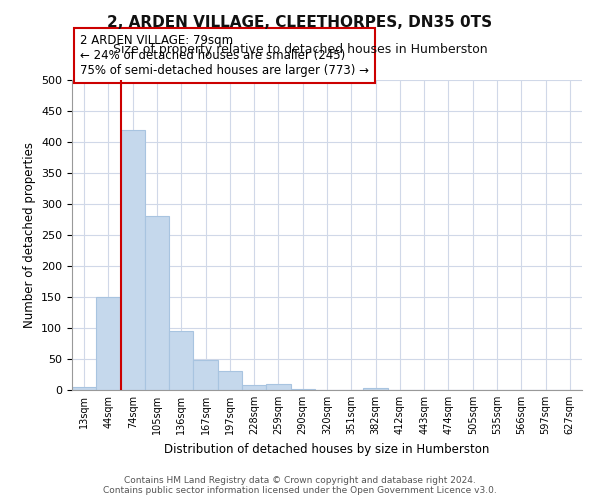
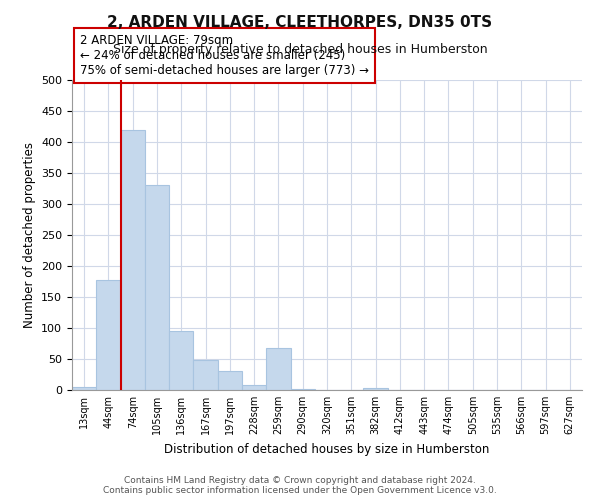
44sqm: 150 -> 178
105sqm: 280 -> 330
259sqm: 10 -> 68
